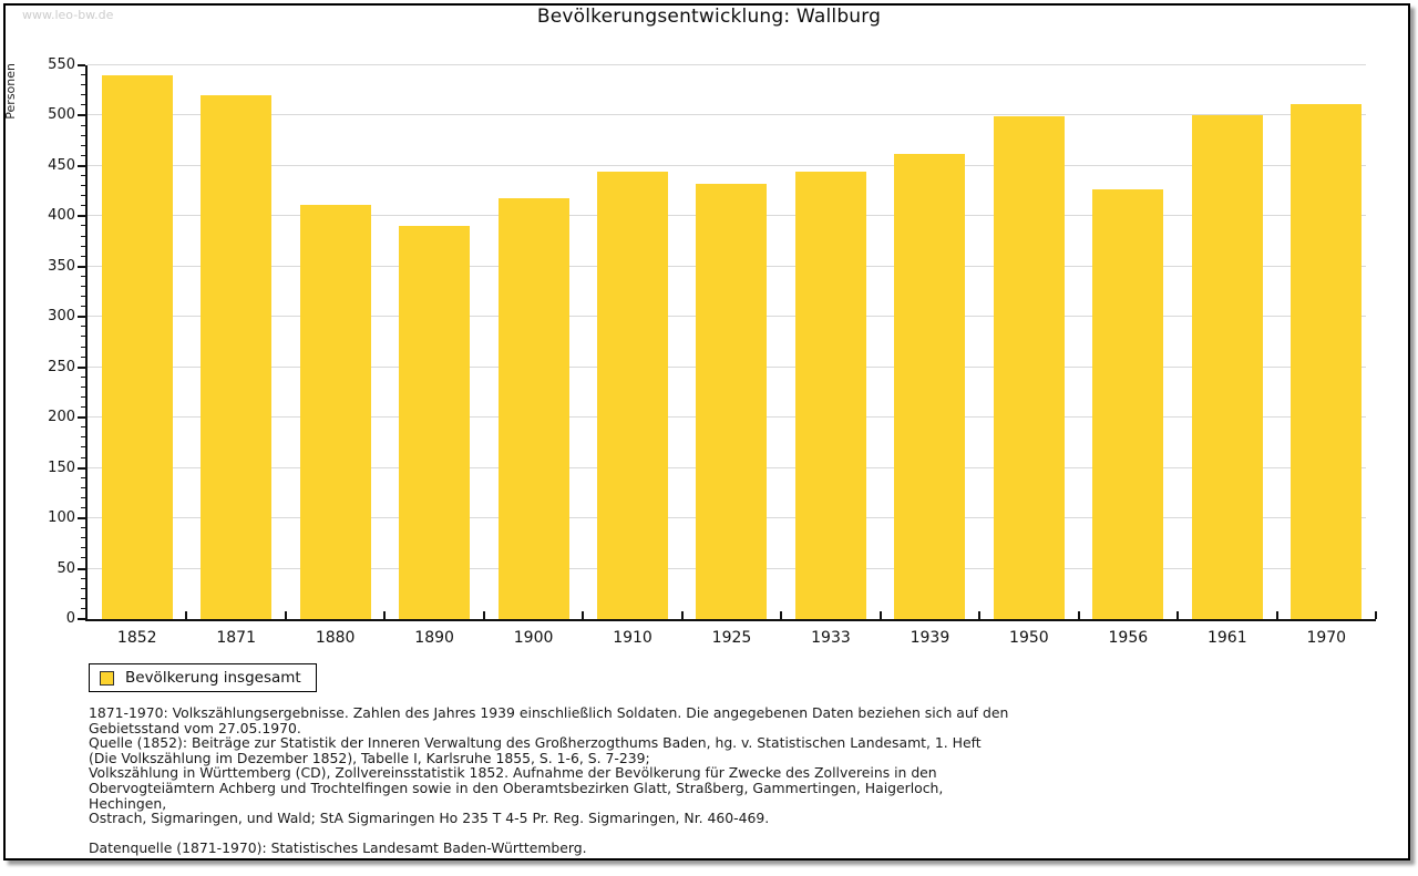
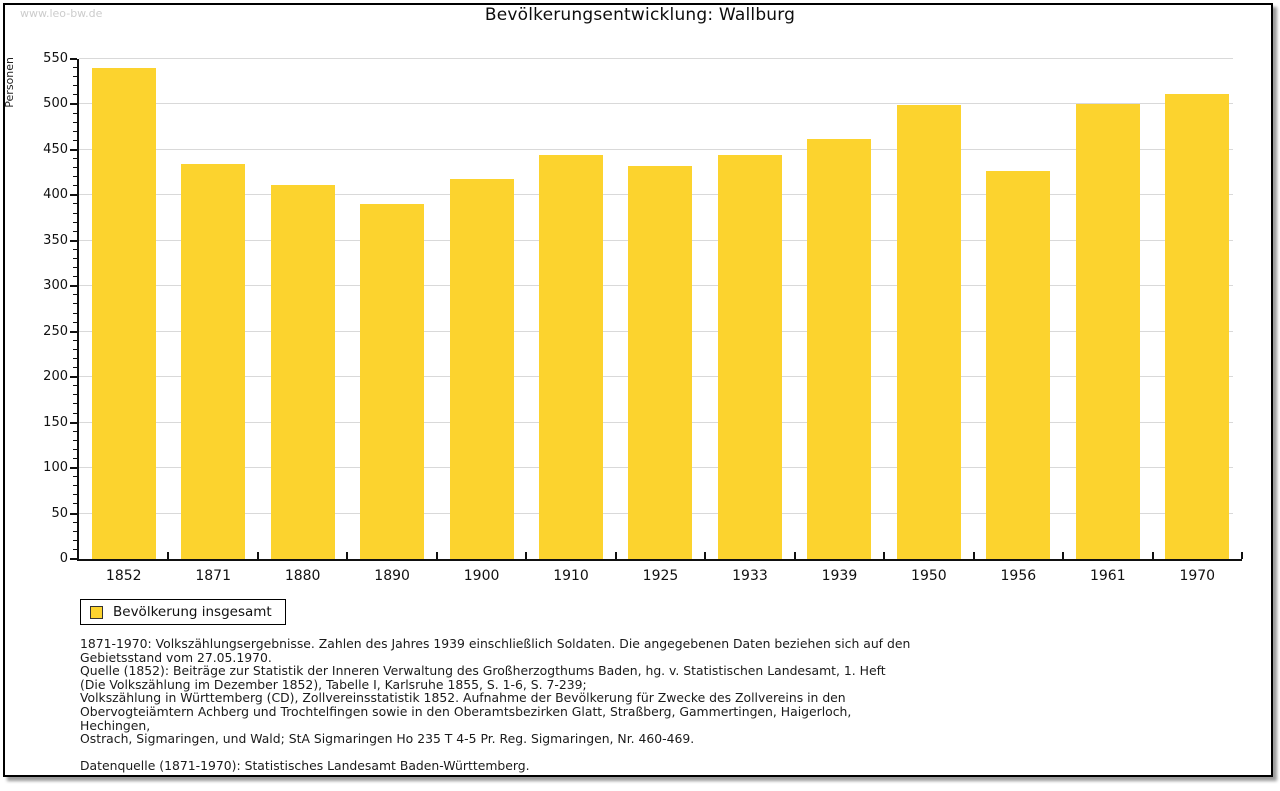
1871: 520 -> 430
